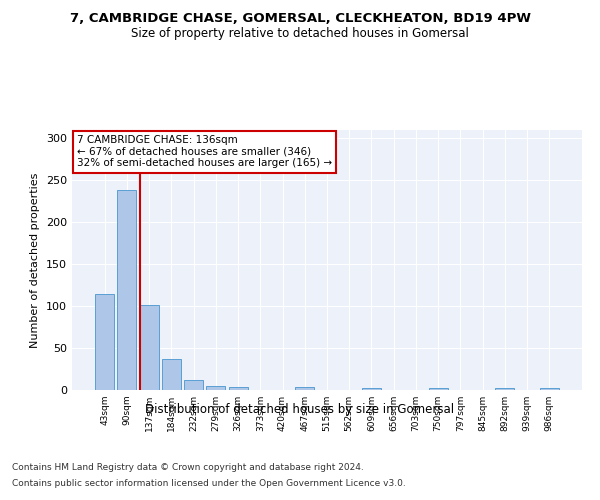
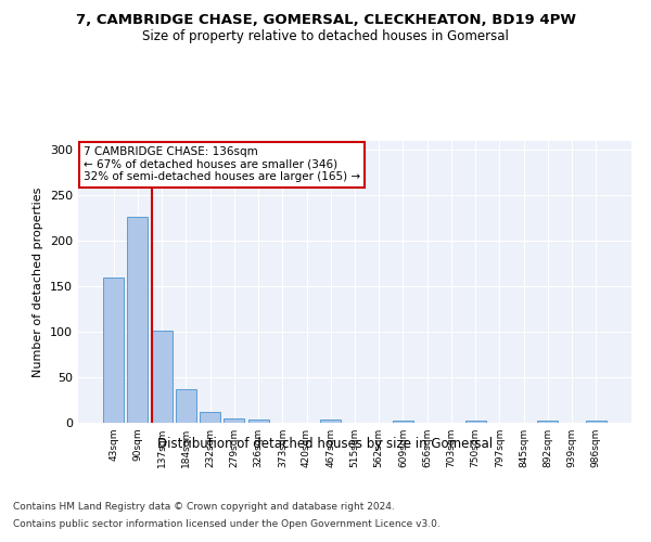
43sqm: 115 -> 160
90sqm: 238 -> 226
